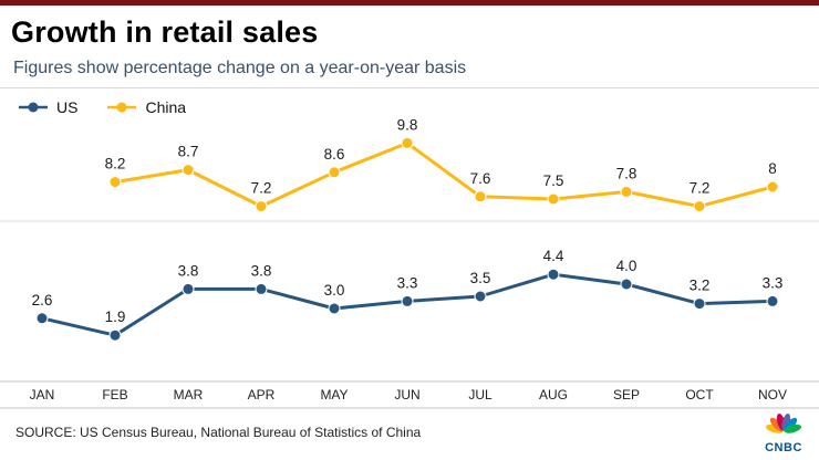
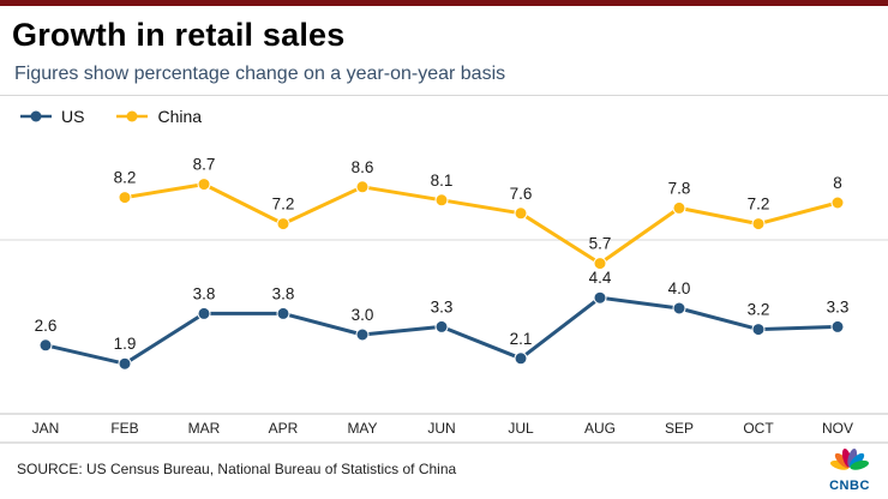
China/JUN: 9.8 -> 8.1
US/JUL: 3.5 -> 2.1
China/AUG: 7.5 -> 5.7
